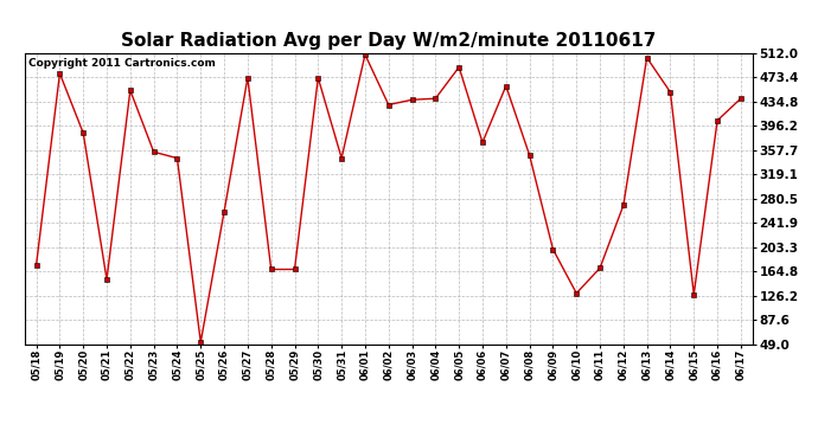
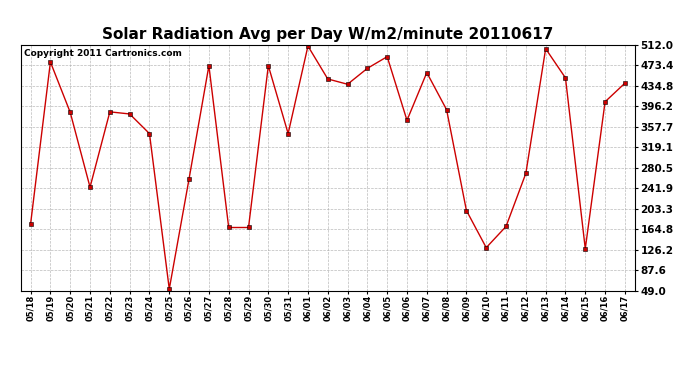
05/21: 152 -> 244
05/22: 453 -> 386
05/23: 355 -> 382
06/02: 430 -> 448
06/04: 440 -> 468
06/08: 350 -> 390
